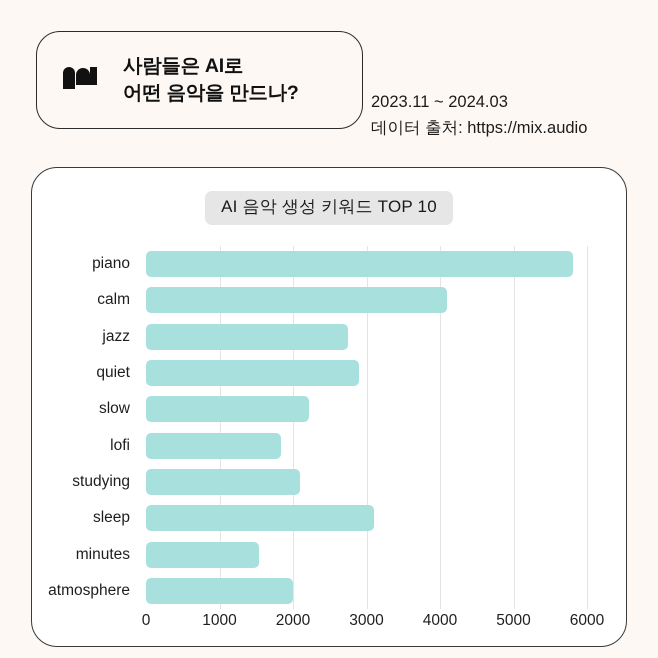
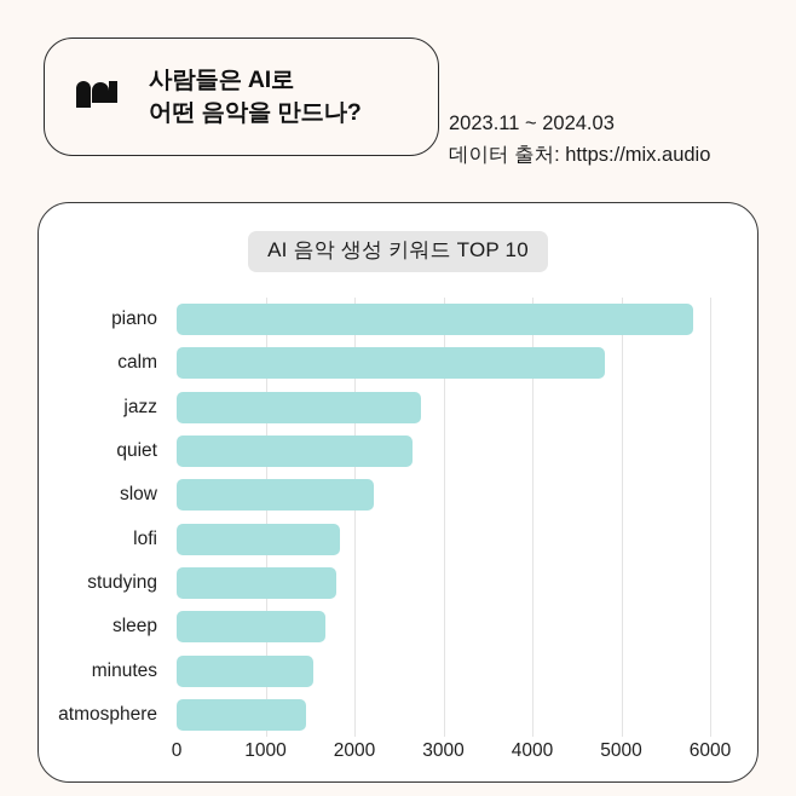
calm: 4100 -> 4800
quiet: 2900 -> 2600
studying: 2100 -> 1800
sleep: 3100 -> 1700
atmosphere: 2000 -> 1500
